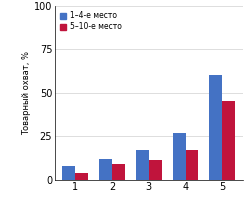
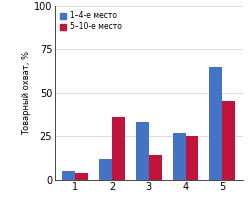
1–4-е место/1: 8 -> 5
5–10-е место/2: 9 -> 36
1–4-е место/3: 17 -> 33
5–10-е место/3: 11 -> 14
5–10-е место/4: 17 -> 25
1–4-е место/5: 60 -> 65
